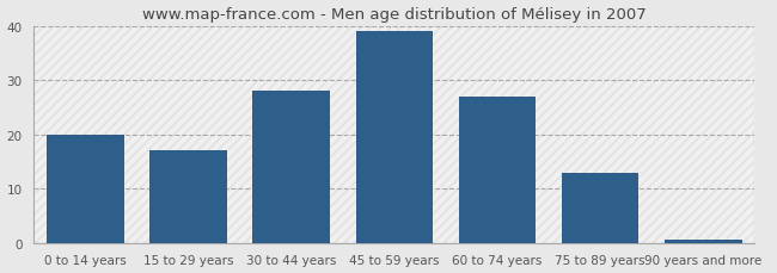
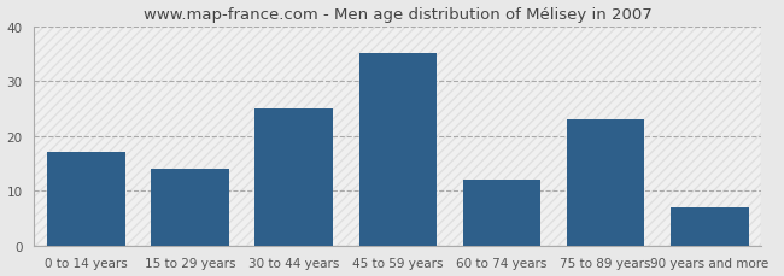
0 to 14 years: 20.0 -> 17.0
15 to 29 years: 17.0 -> 14.0
30 to 44 years: 28.0 -> 25.0
45 to 59 years: 39.0 -> 35.0
60 to 74 years: 27.0 -> 12.0
75 to 89 years: 13.0 -> 23.0
90 years and more: 0.5 -> 7.0
